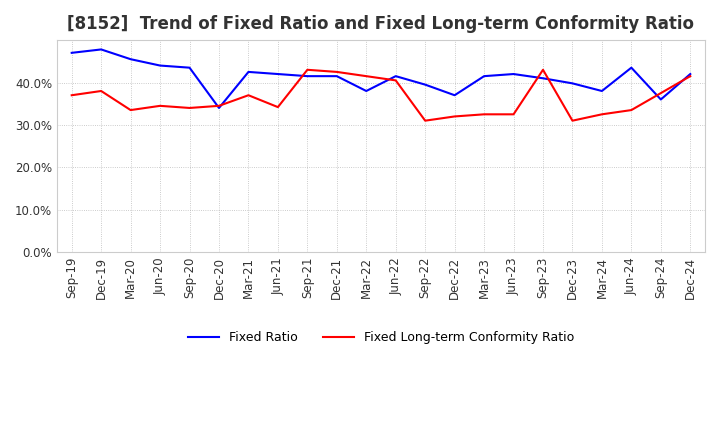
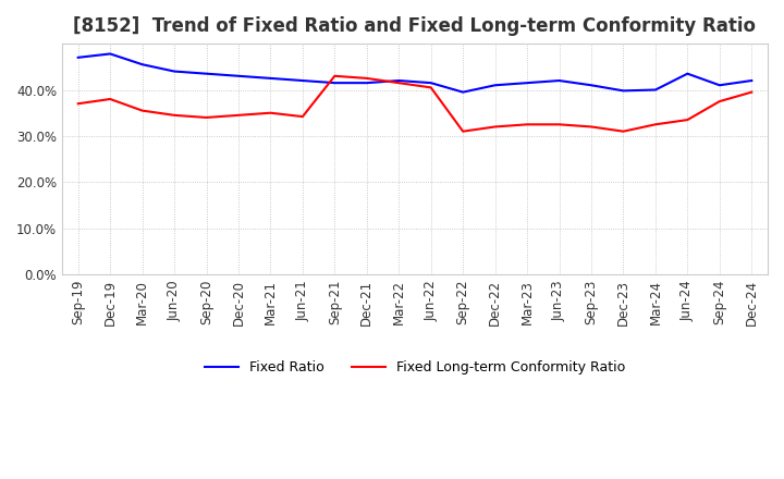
Fixed Long-term Conformity Ratio/Mar-20: 33.5% -> 35.5%
Fixed Ratio/Dec-20: 34.0% -> 43.0%
Fixed Long-term Conformity Ratio/Mar-21: 37.0% -> 35.0%
Fixed Ratio/Mar-22: 38.0% -> 42.0%
Fixed Ratio/Dec-22: 37.0% -> 41.0%
Fixed Long-term Conformity Ratio/Sep-23: 43.0% -> 32.0%
Fixed Ratio/Mar-24: 38.0% -> 40.0%
Fixed Ratio/Sep-24: 36.0% -> 41.0%
Fixed Long-term Conformity Ratio/Dec-24: 41.5% -> 39.5%
